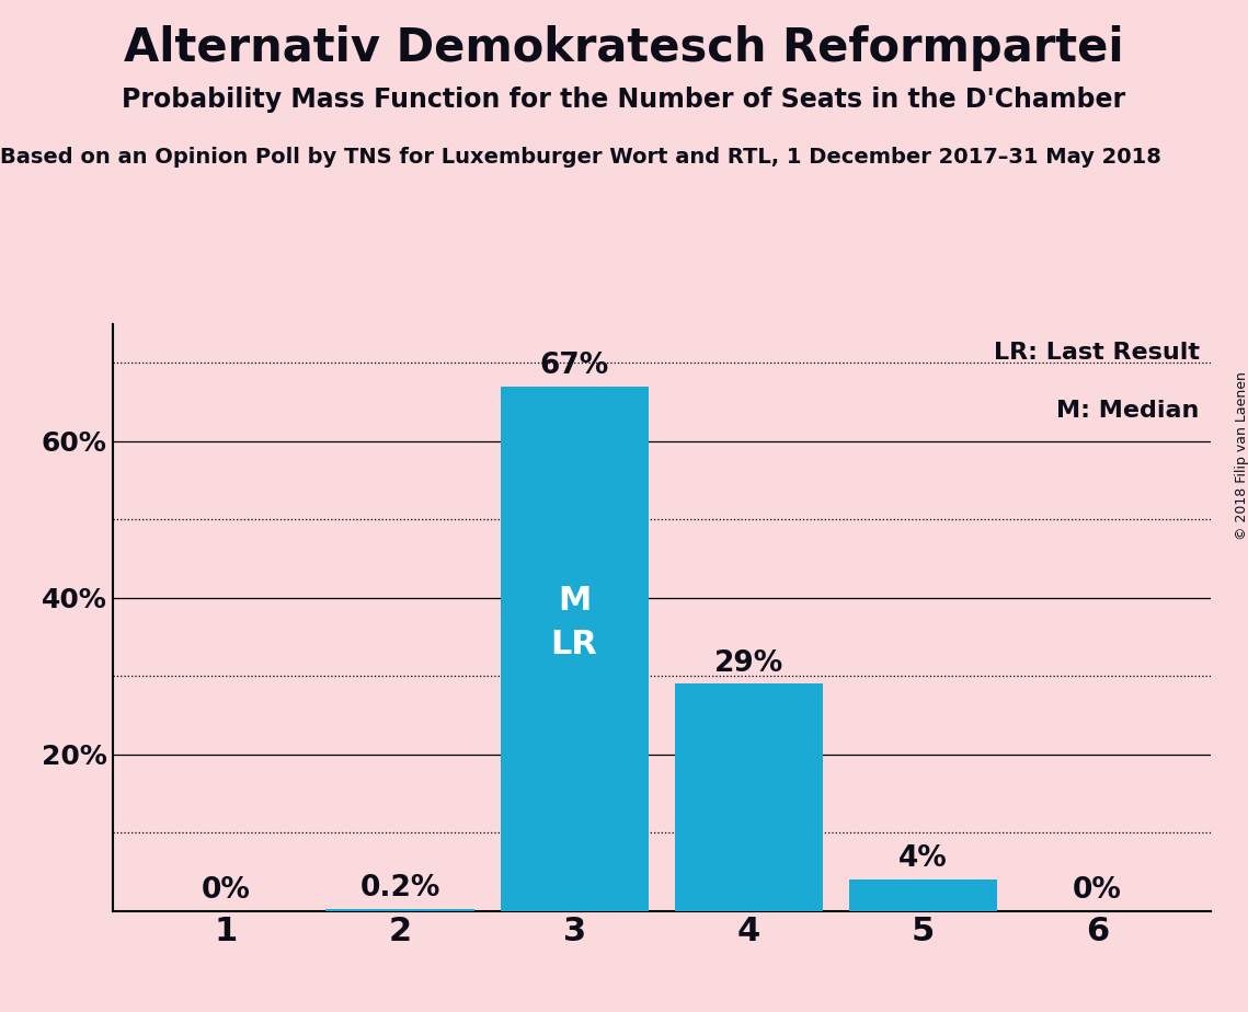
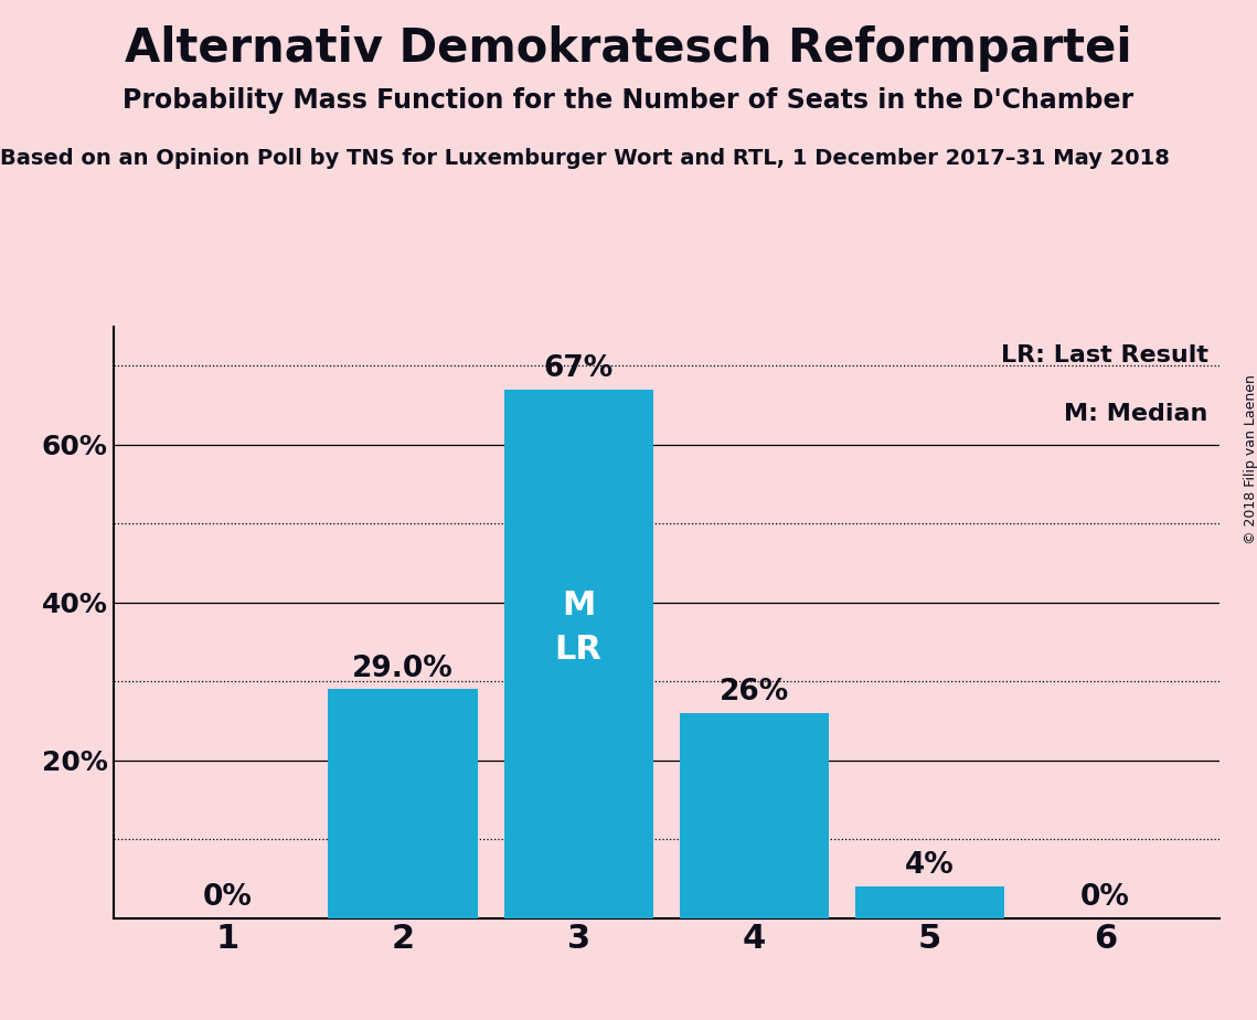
2: 0.2% -> 29.0%
4: 29% -> 26%
